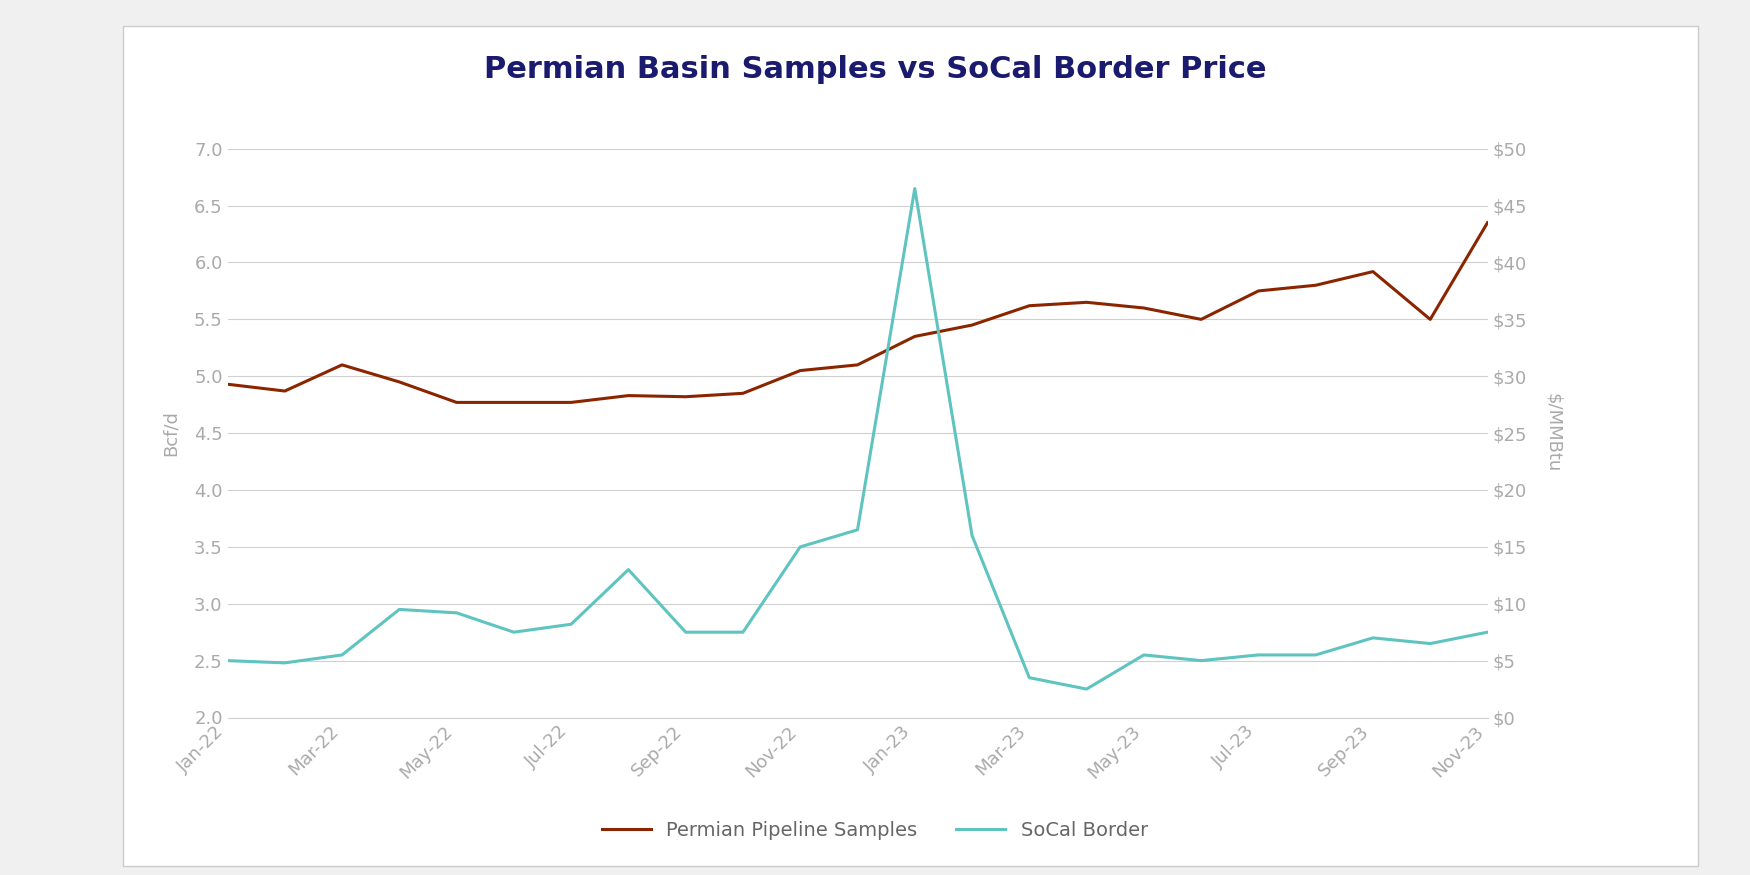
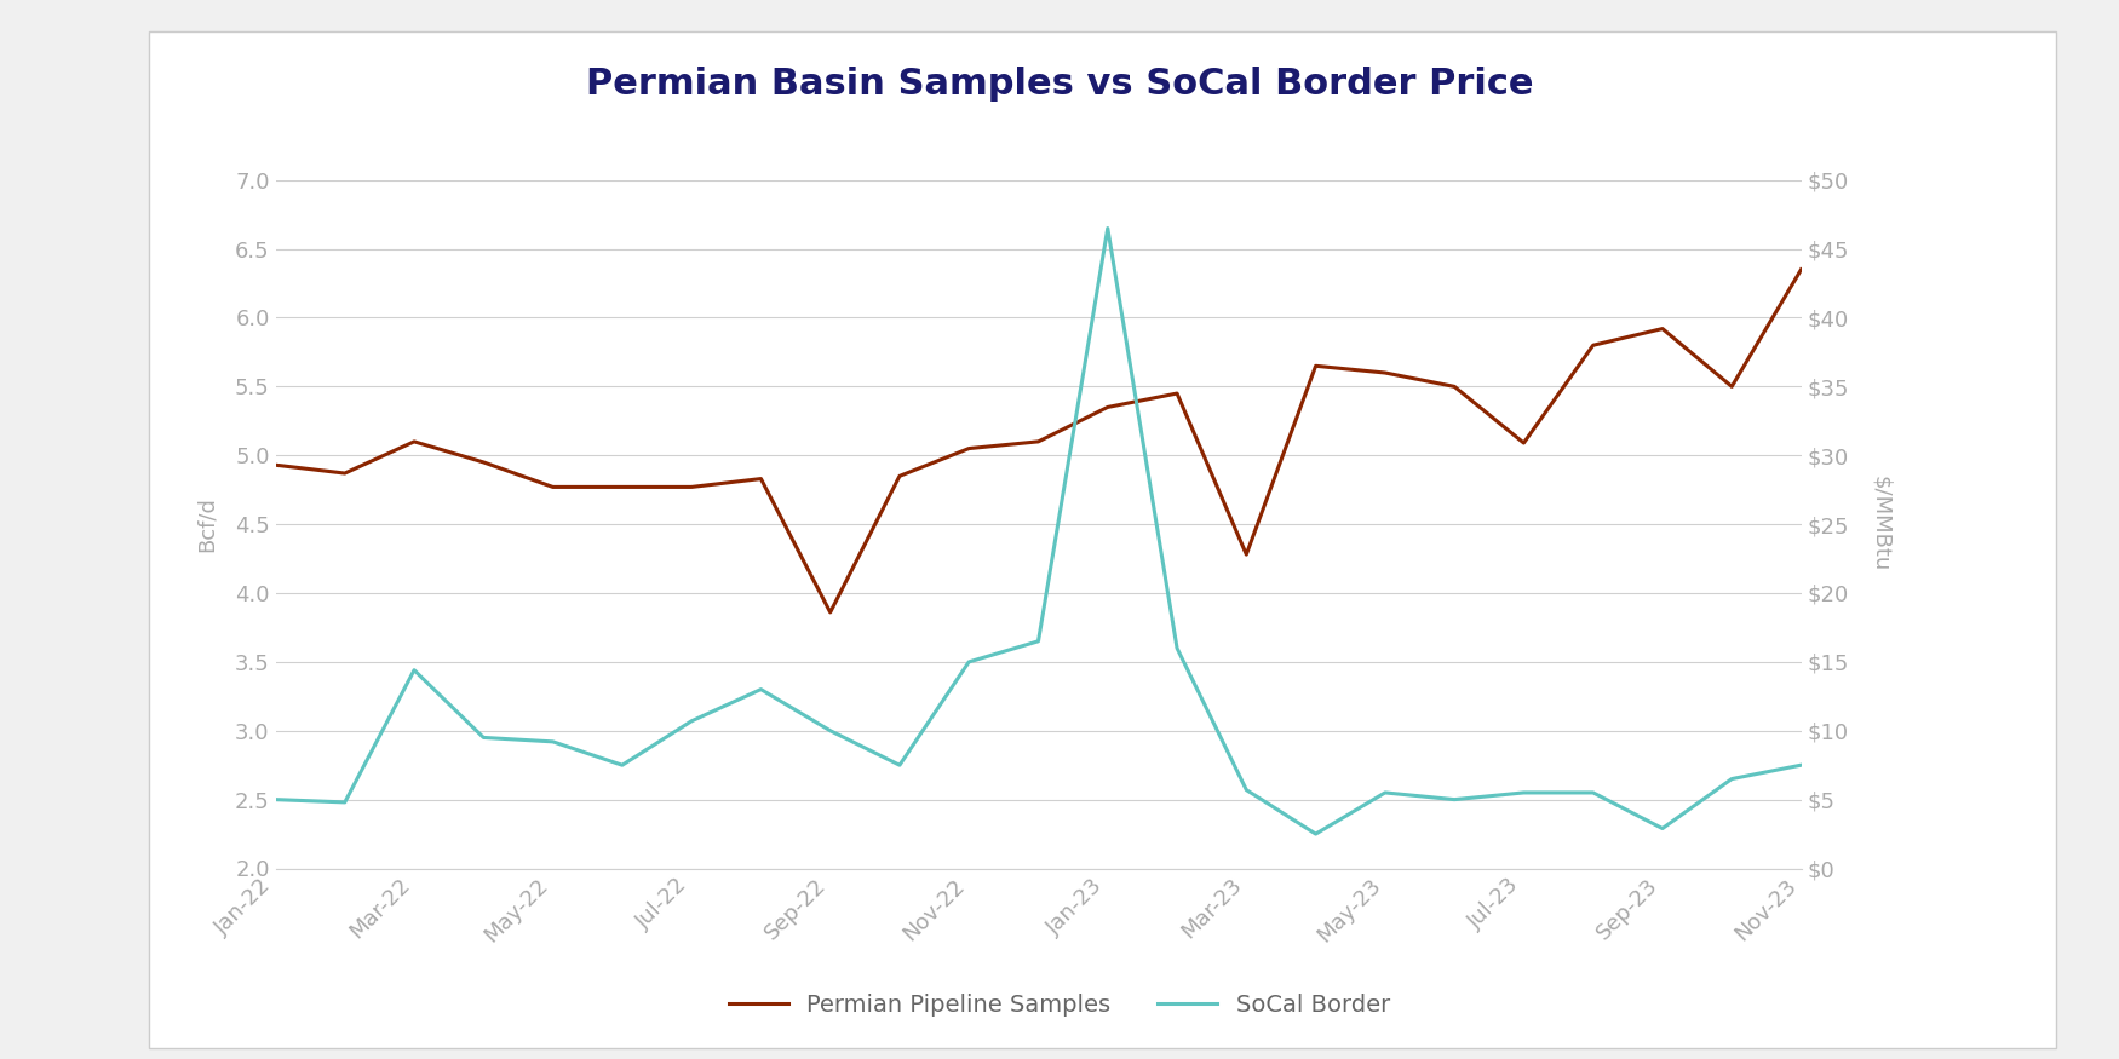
SoCal Border/Mar-22: $5.5 -> $14.4
SoCal Border/Jul-22: $8.2 -> $10.7
Permian Pipeline Samples/Sep-22: 4.82 -> 3.86
SoCal Border/Sep-22: $7.5 -> $10.0
Permian Pipeline Samples/Mar-23: 5.62 -> 4.28
SoCal Border/Mar-23: $3.5 -> $5.7
Permian Pipeline Samples/Jul-23: 5.75 -> 5.09
SoCal Border/Sep-23: $7.0 -> $2.9
